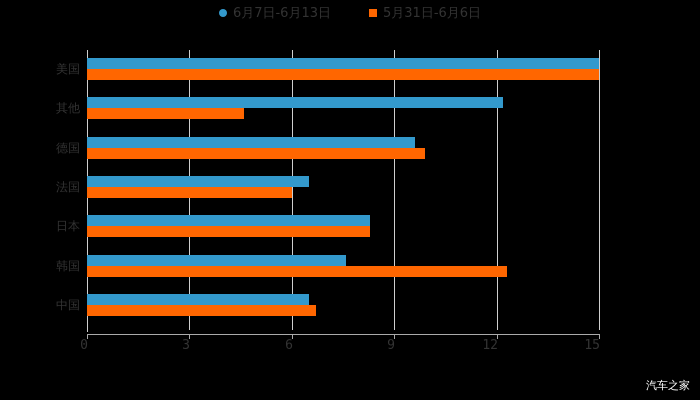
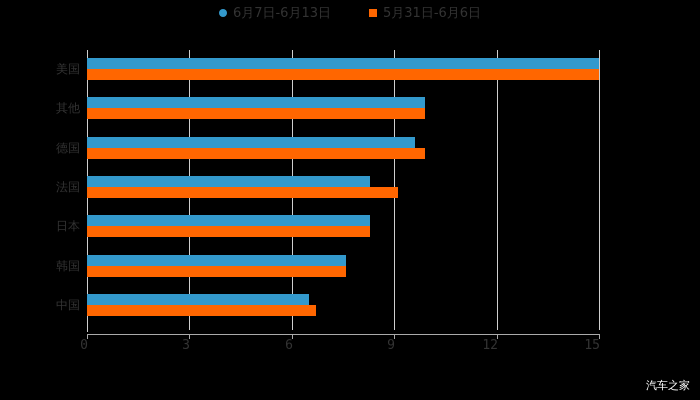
6月7日-6月13日/其他: 12.2 -> 9.9
5月31日-6月6日/其他: 4.6 -> 9.9
6月7日-6月13日/法国: 6.5 -> 8.3
5月31日-6月6日/法国: 6.0 -> 9.1
5月31日-6月6日/韩国: 12.3 -> 7.6
